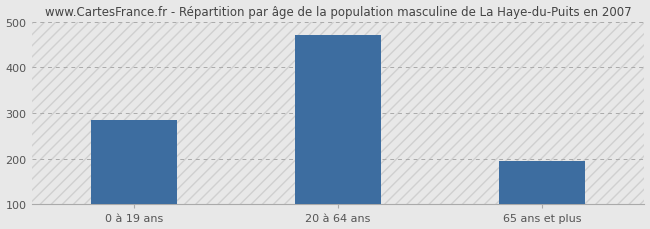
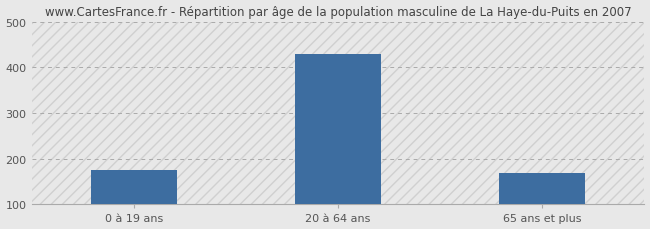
0 à 19 ans: 285 -> 175
20 à 64 ans: 470 -> 428
65 ans et plus: 195 -> 168
